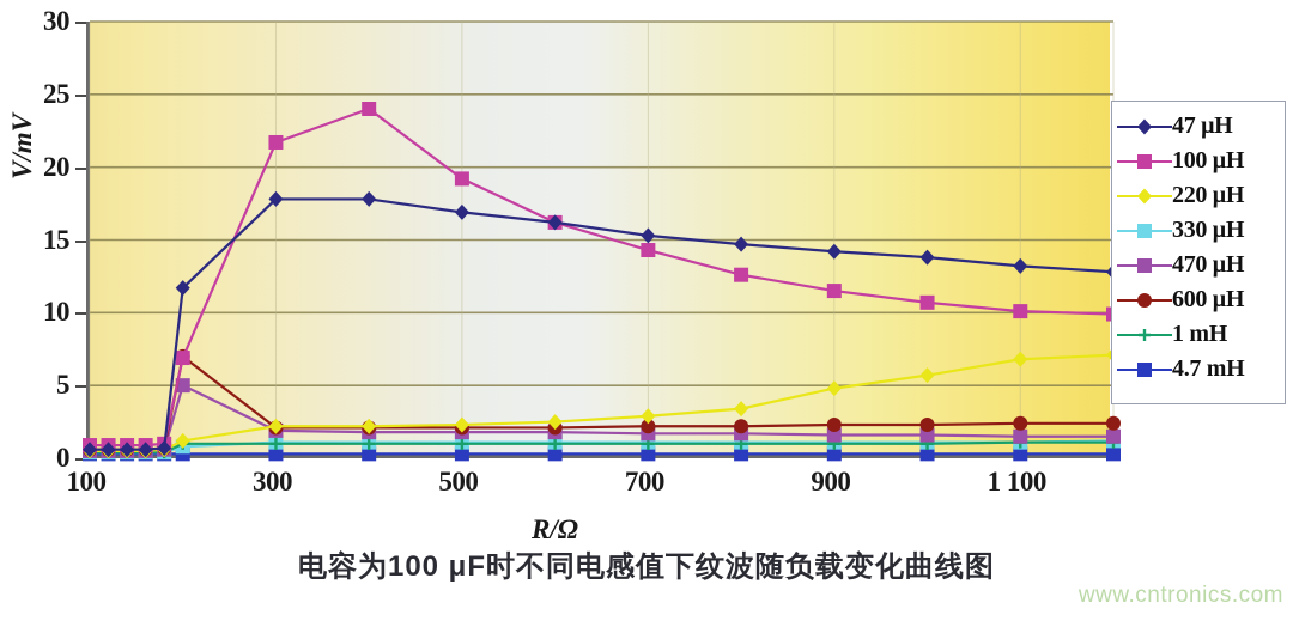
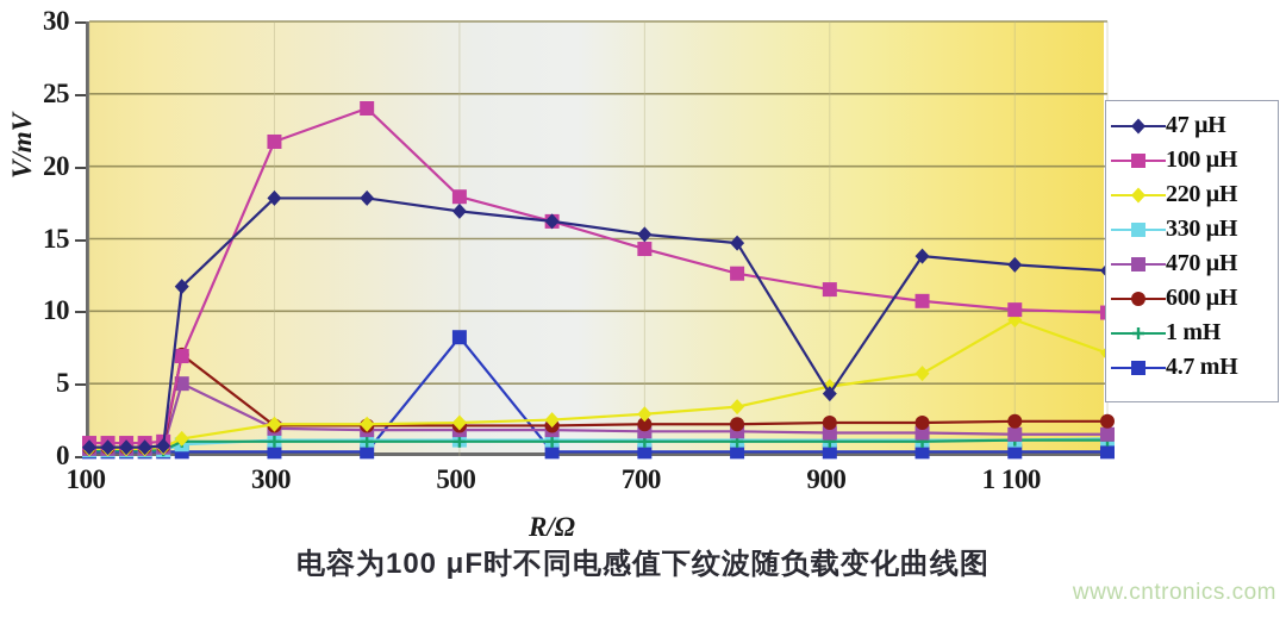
100 μH/500: 19.2 -> 17.9
4.7 mH/500: 0.3 -> 8.2
47 μH/900: 14.2 -> 4.3
220 μH/1100: 6.8 -> 9.4
